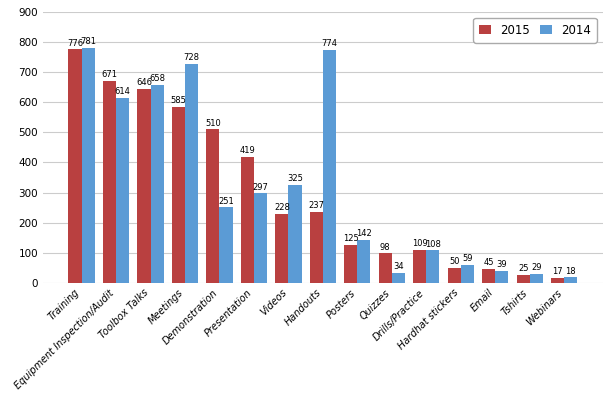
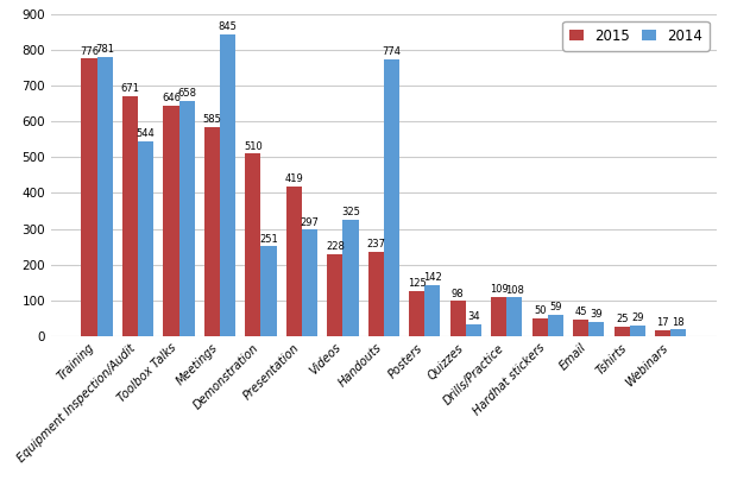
2014/Equipment Inspection/Audit: 614 -> 544
2014/Meetings: 728 -> 845
